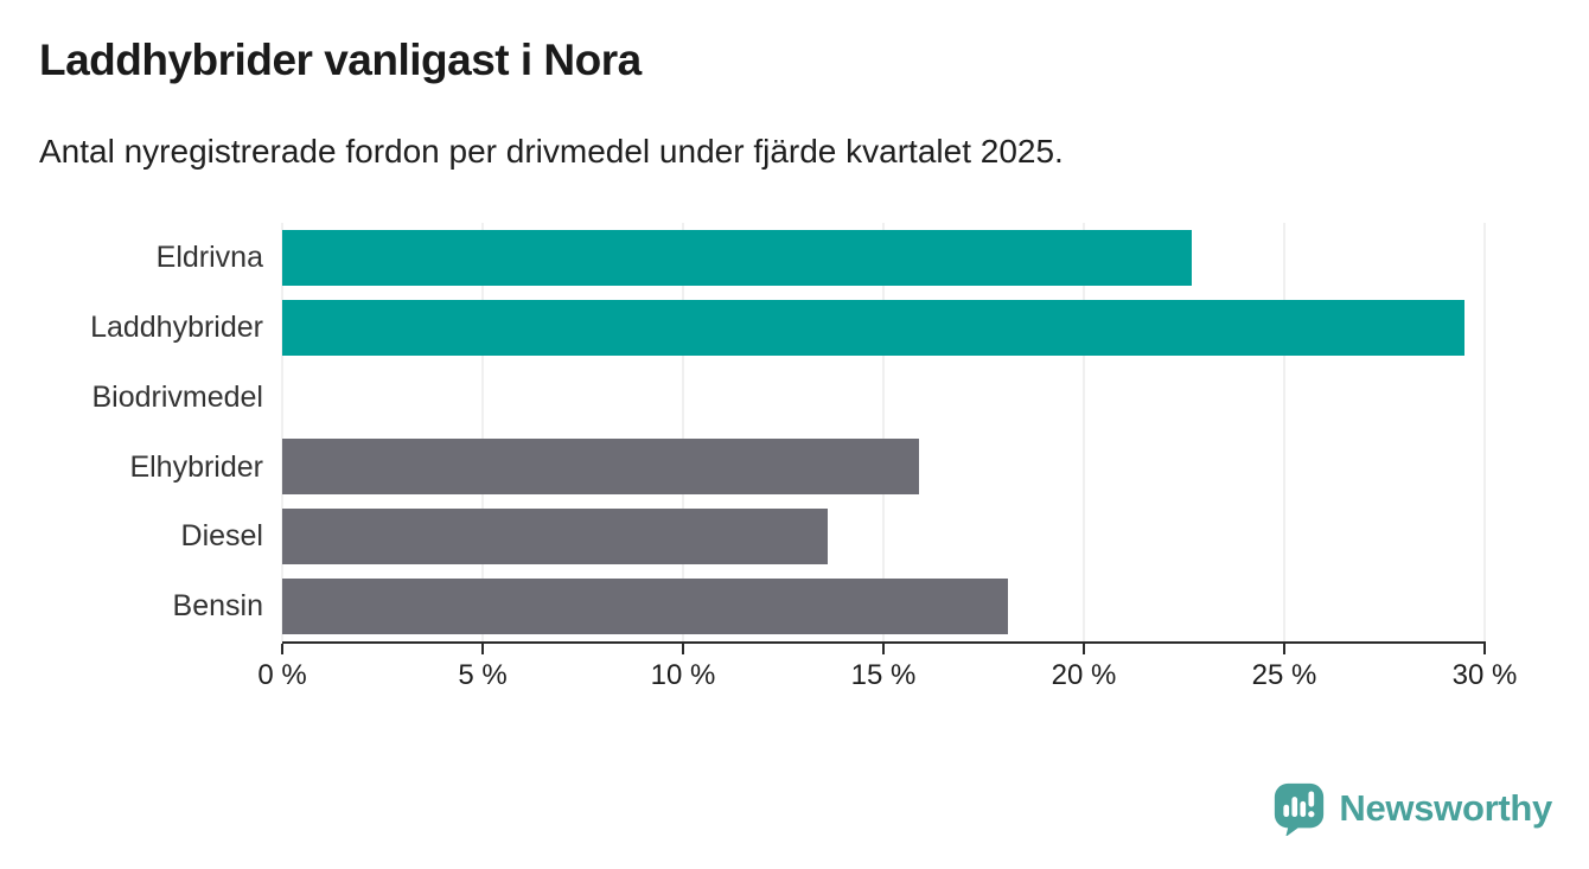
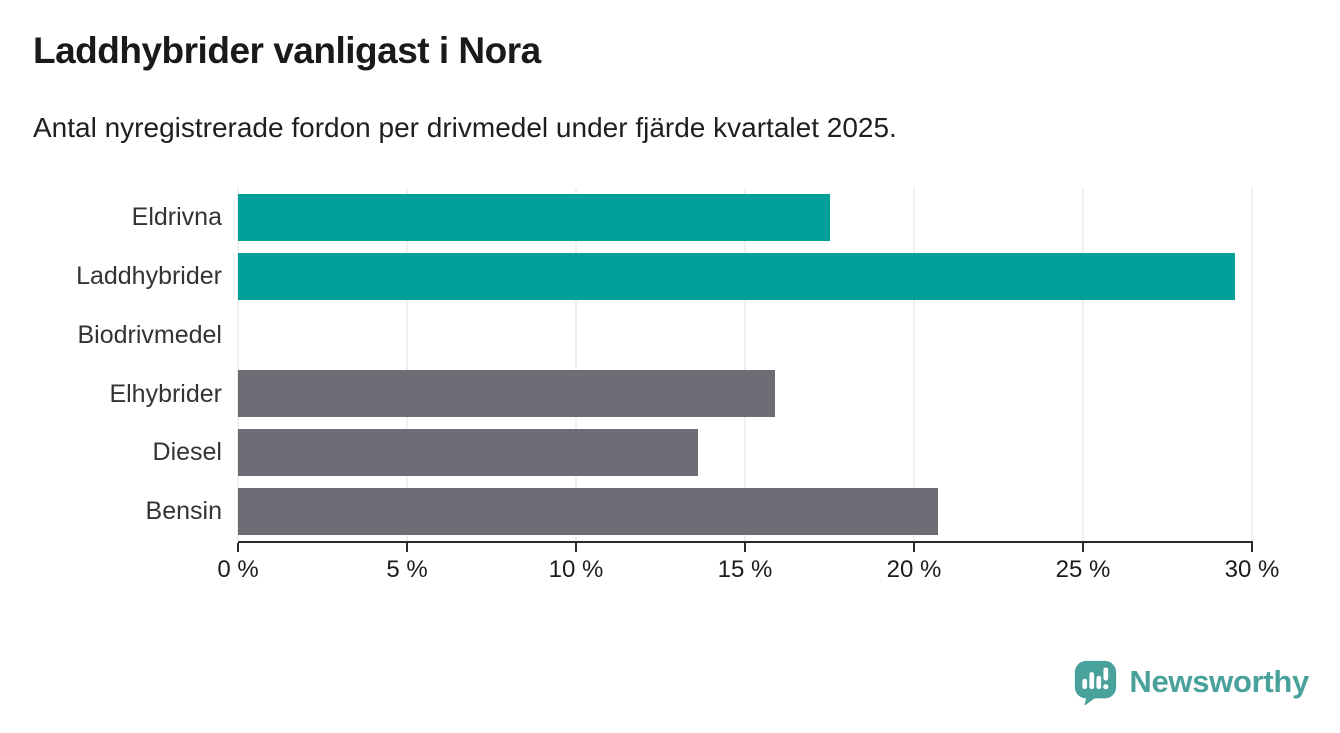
Eldrivna: 22.7% -> 17.5%
Bensin: 18.1% -> 20.7%
